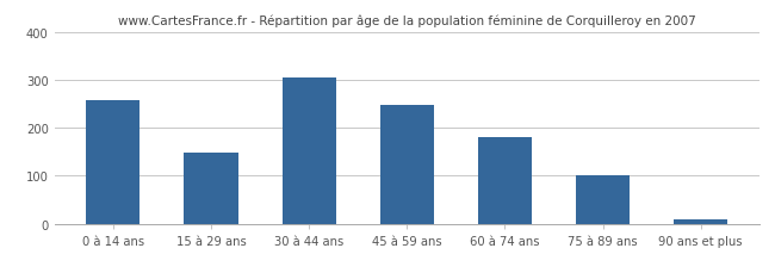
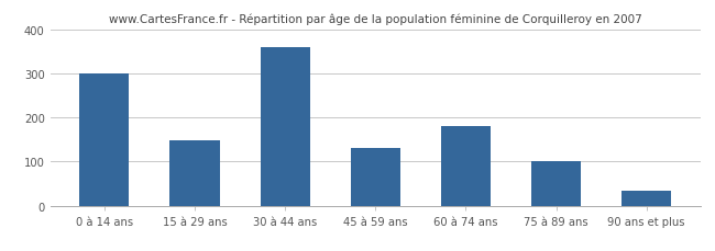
0 à 14 ans: 257 -> 300
30 à 44 ans: 305 -> 360
45 à 59 ans: 248 -> 130
90 ans et plus: 8 -> 35
